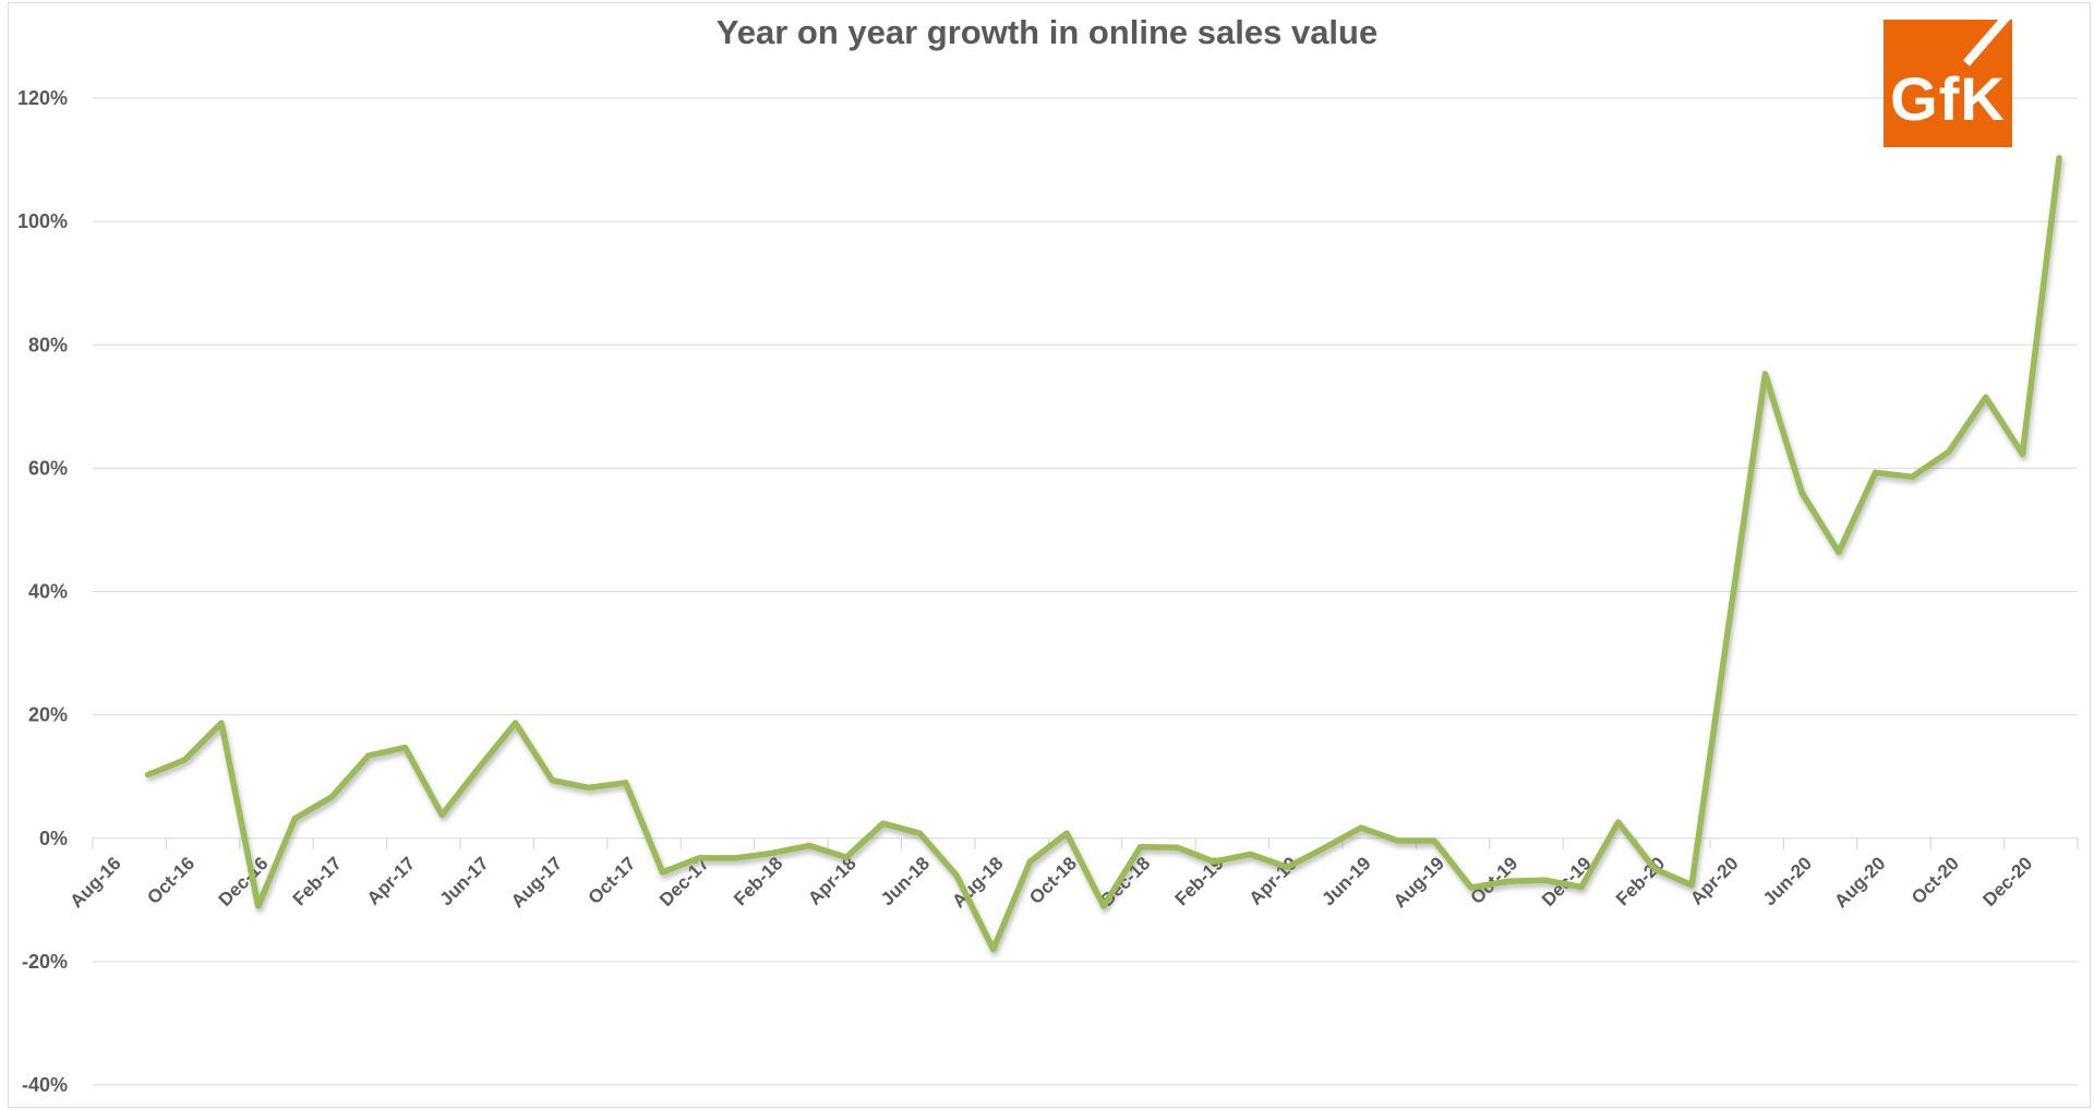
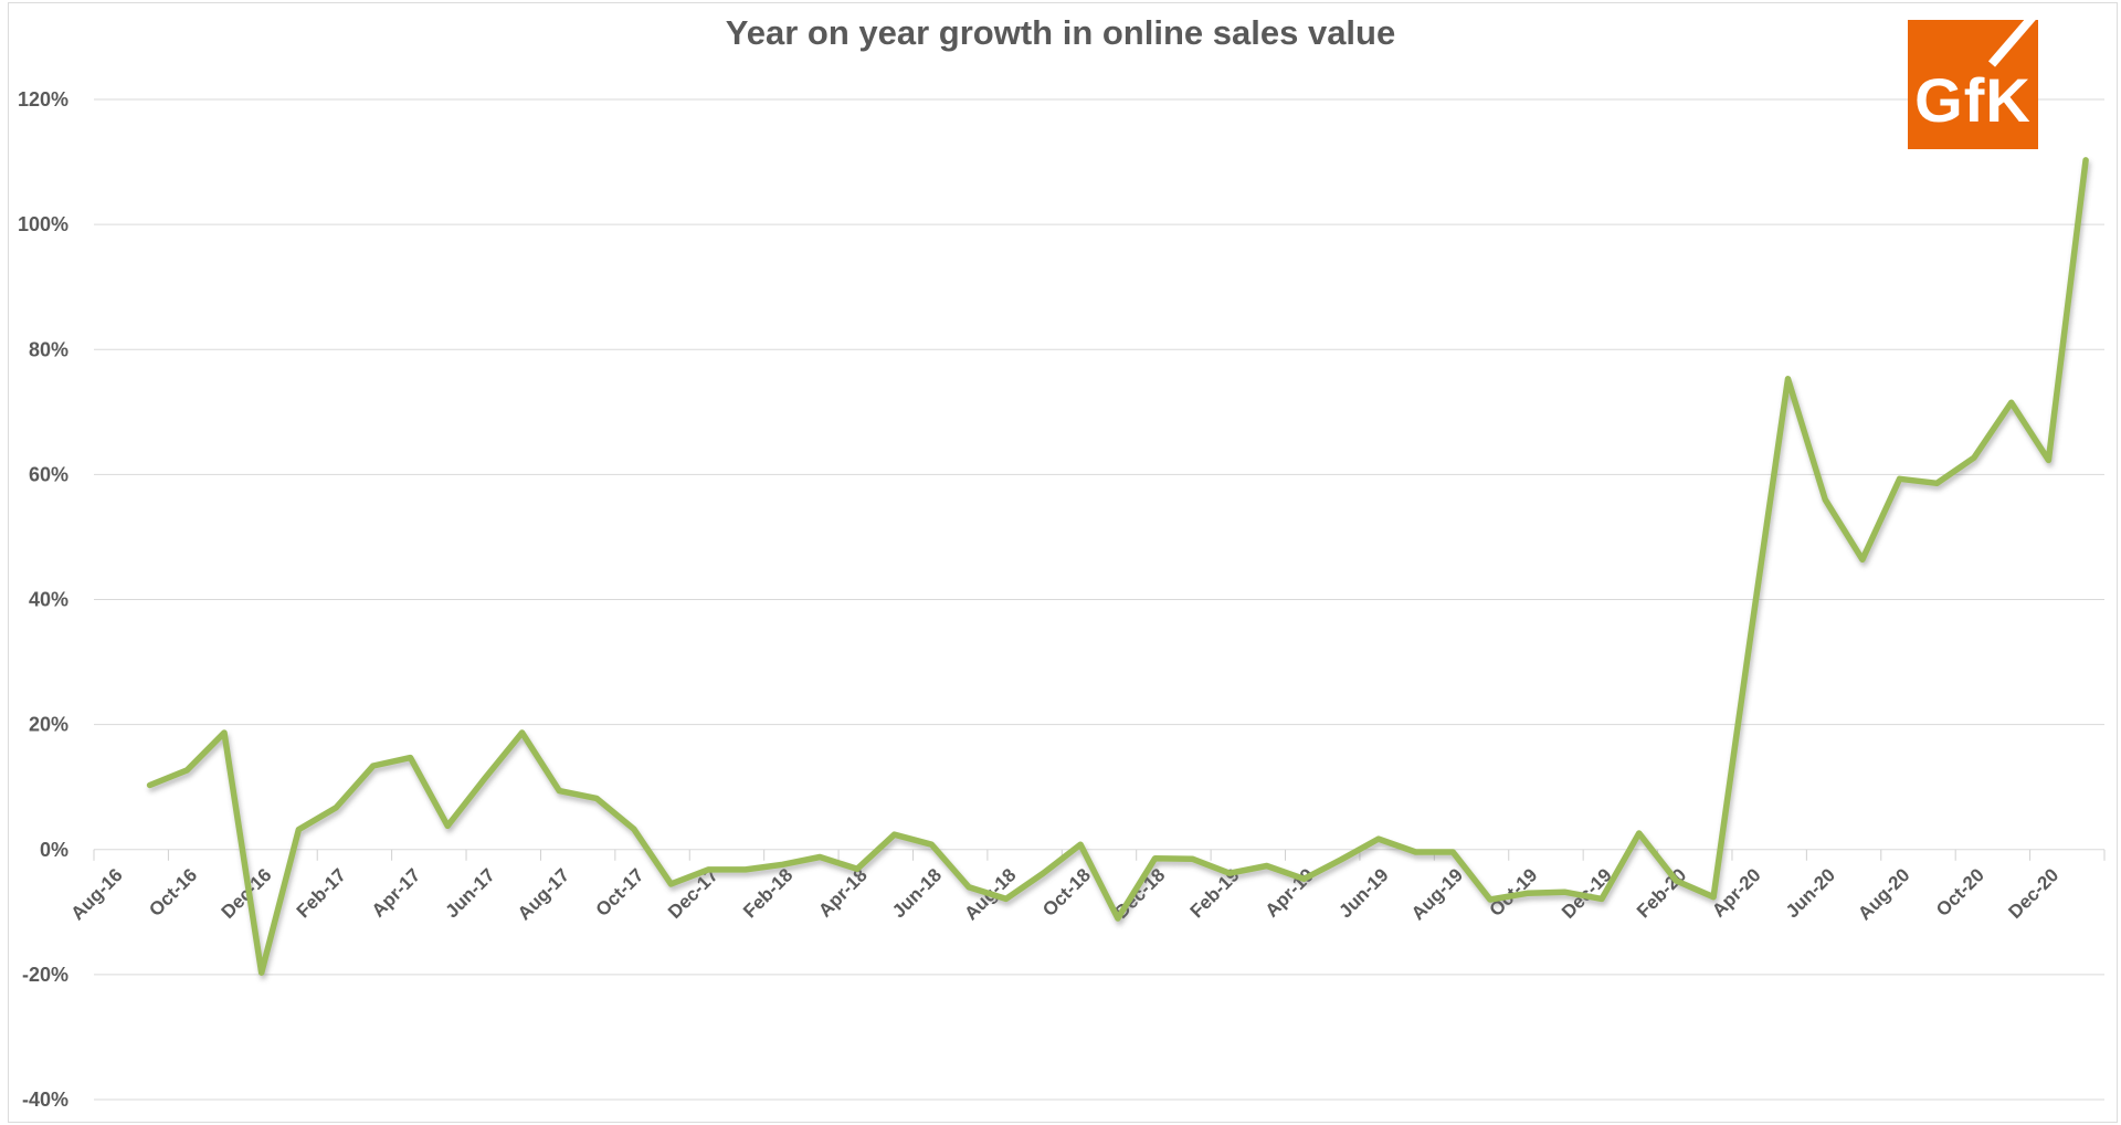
Dec-16: -11% -> -20%
Oct-17: 9% -> 3%
Aug-18: -18% -> -8%
